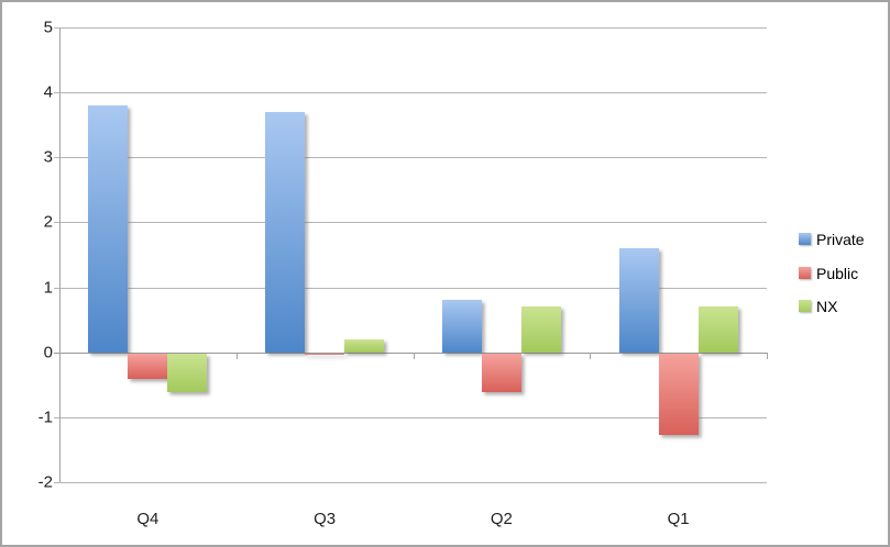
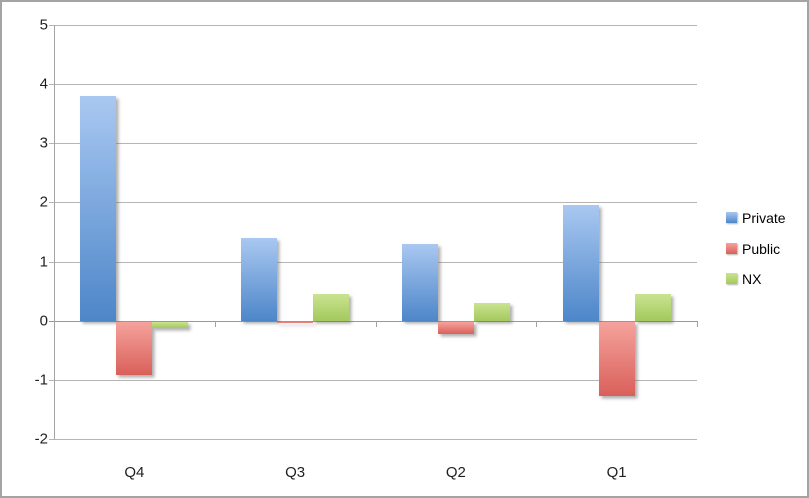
Public/Q4: -0.4 -> -0.9
NX/Q4: -0.6 -> -0.1
Private/Q3: 3.7 -> 1.4
NX/Q3: 0.2 -> 0.5
Private/Q2: 0.8 -> 1.3
Public/Q2: -0.6 -> -0.2
NX/Q2: 0.7 -> 0.3
Private/Q1: 1.6 -> 1.9
NX/Q1: 0.7 -> 0.5
